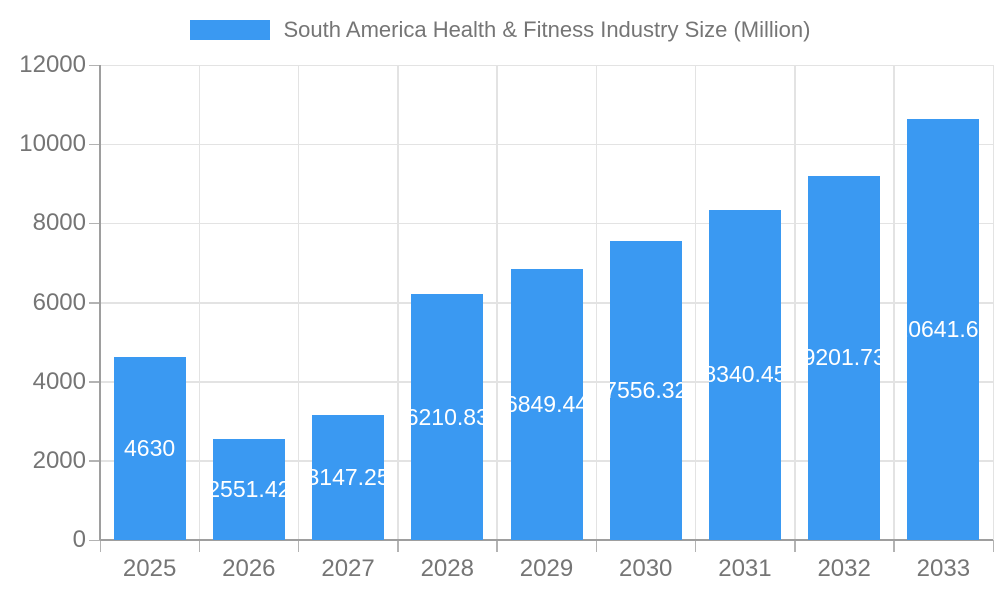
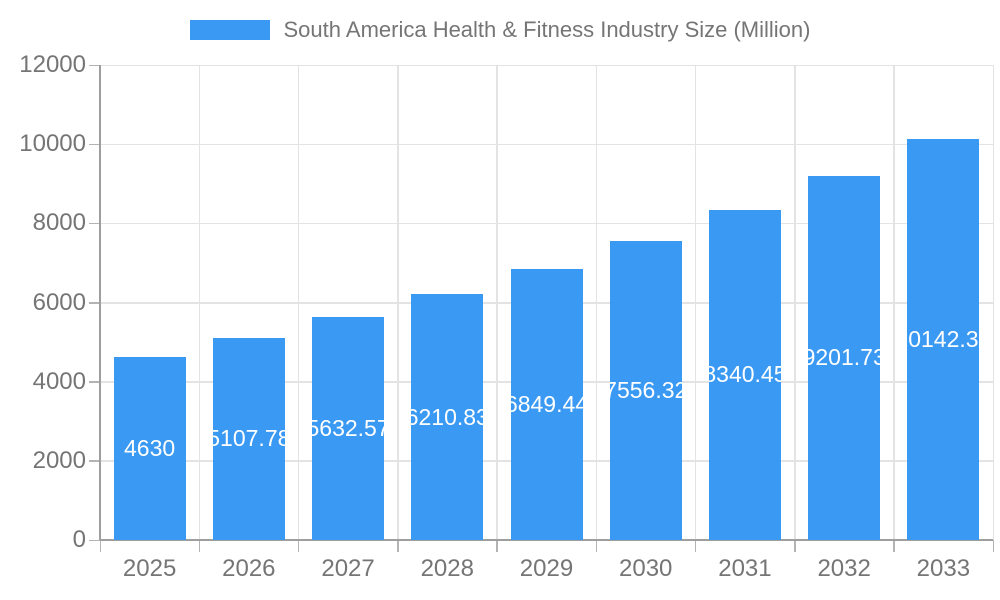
2026: 2551.42 -> 5107.78
2027: 3147.25 -> 5632.57
2033: 10641.64 -> 10142.31
